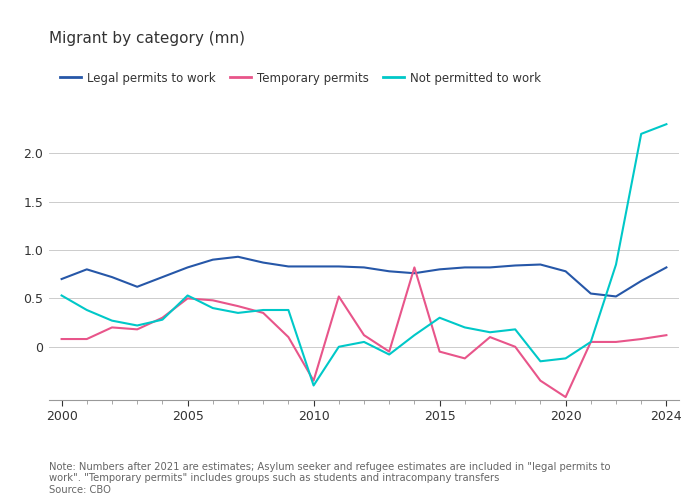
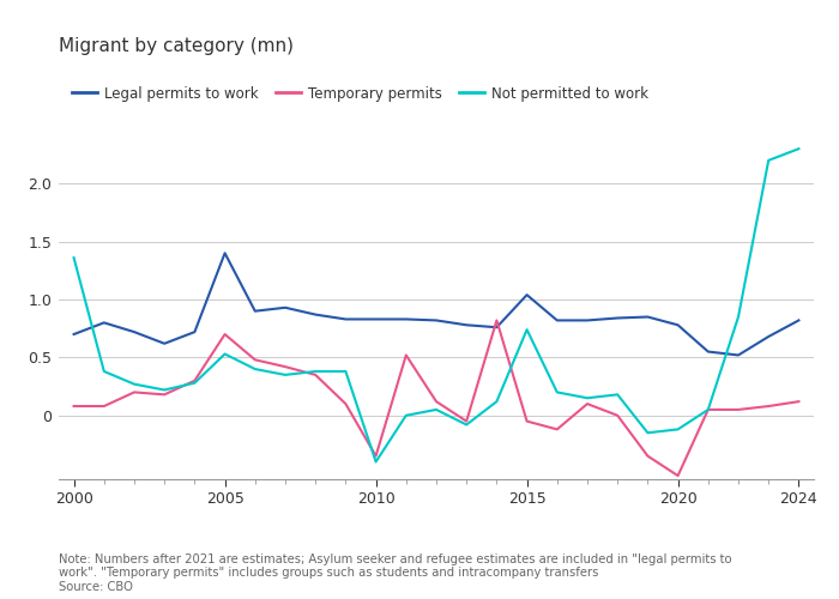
Not permitted to work/2000: 0.53 -> 1.36
Legal permits to work/2005: 0.82 -> 1.40
Temporary permits/2005: 0.50 -> 0.70
Legal permits to work/2015: 0.80 -> 1.04
Not permitted to work/2015: 0.30 -> 0.74
